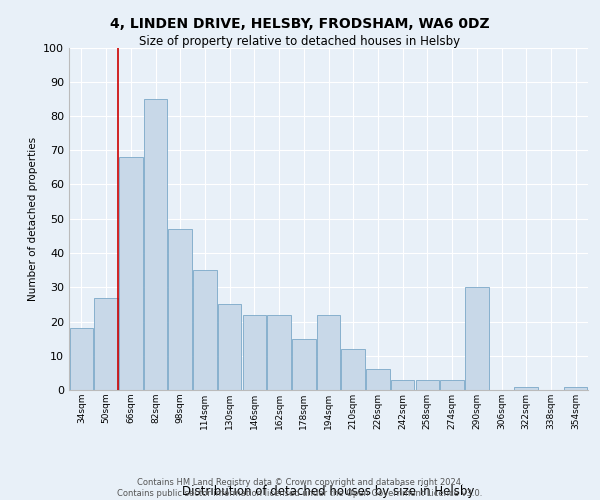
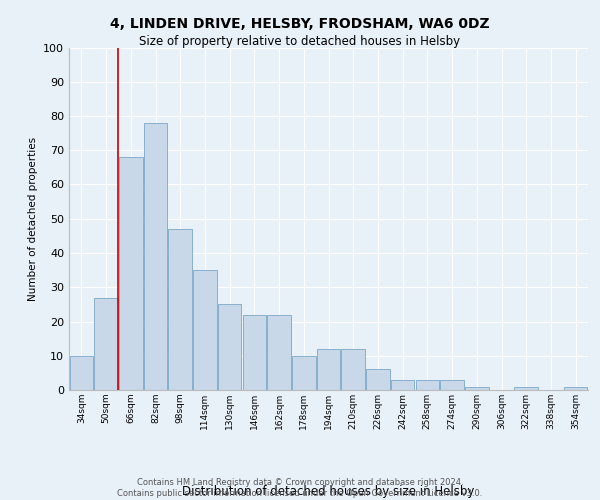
34sqm: 18 -> 10
82sqm: 85 -> 78
178sqm: 15 -> 10
194sqm: 22 -> 12
290sqm: 30 -> 1
